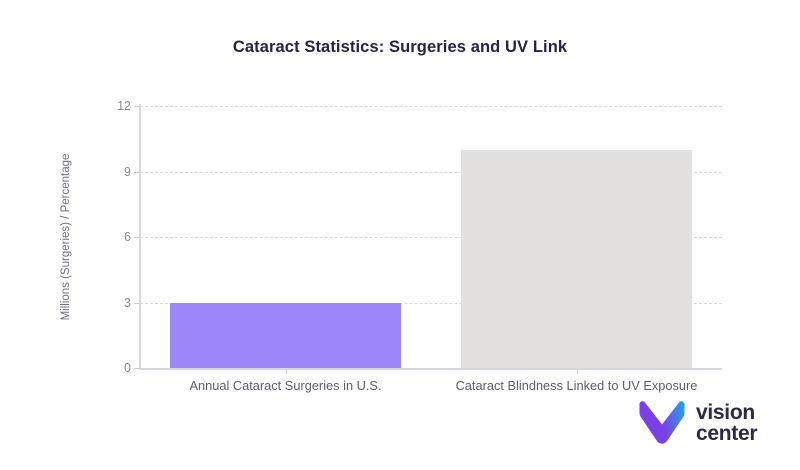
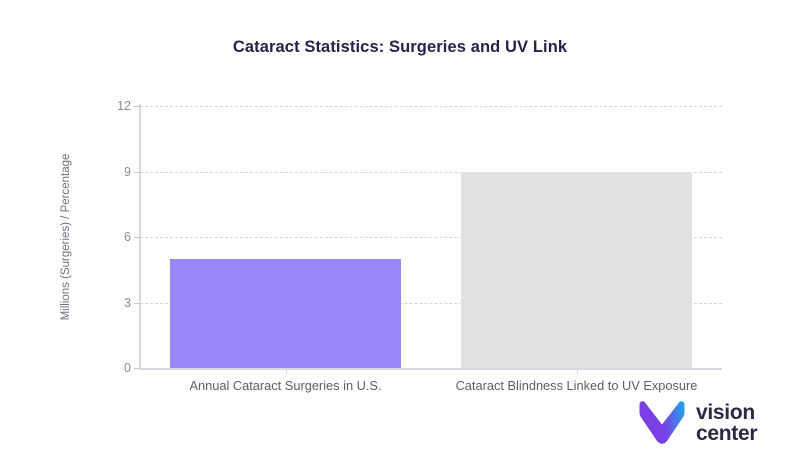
Annual Cataract Surgeries in U.S.: 3 -> 5
Cataract Blindness Linked to UV Exposure: 10 -> 9
